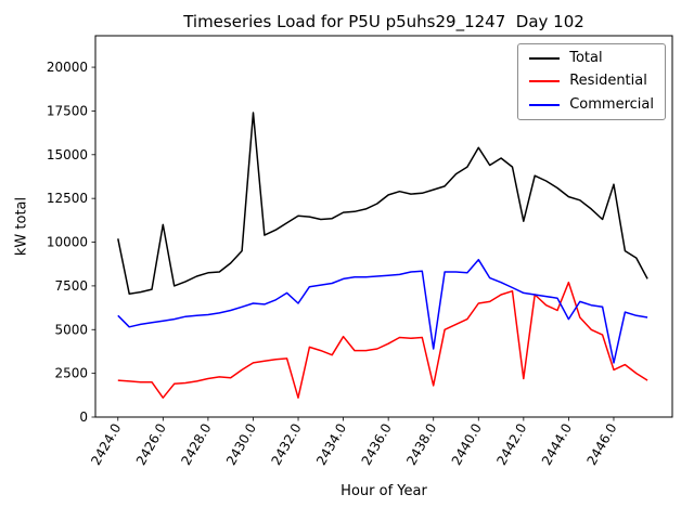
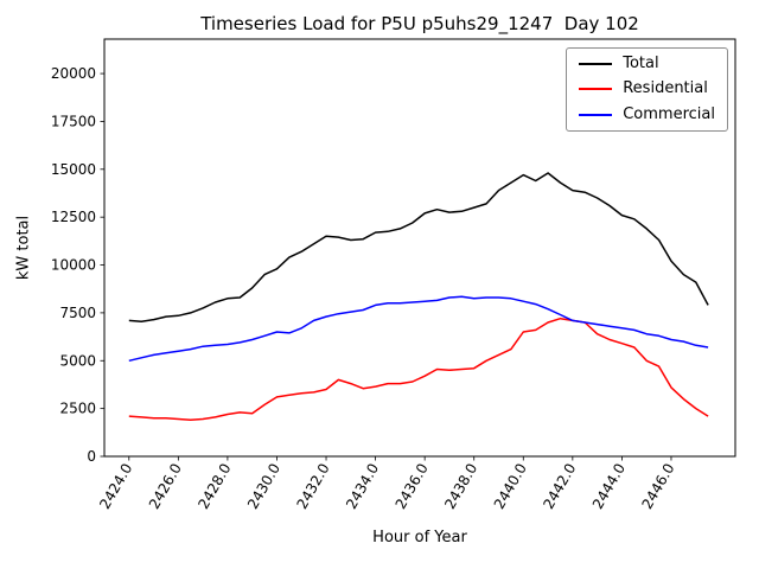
Total/2424.0: 10200 -> 7100
Commercial/2424.0: 5800 -> 5000
Total/2426.0: 11000 -> 7400
Residential/2426.0: 1100 -> 2000
Total/2430.0: 17400 -> 9800
Residential/2432.0: 1100 -> 3500
Commercial/2432.0: 6500 -> 7300
Residential/2434.0: 4600 -> 3600
Residential/2438.0: 1800 -> 4600
Commercial/2438.0: 3900 -> 8200
Total/2440.0: 15400 -> 14700
Commercial/2440.0: 9000 -> 8100
Total/2442.0: 11200 -> 13900
Residential/2442.0: 2200 -> 7100
Residential/2444.0: 7700 -> 5900
Commercial/2444.0: 5600 -> 6700
Total/2446.0: 13300 -> 10200
Residential/2446.0: 2700 -> 3600
Commercial/2446.0: 3100 -> 6100
